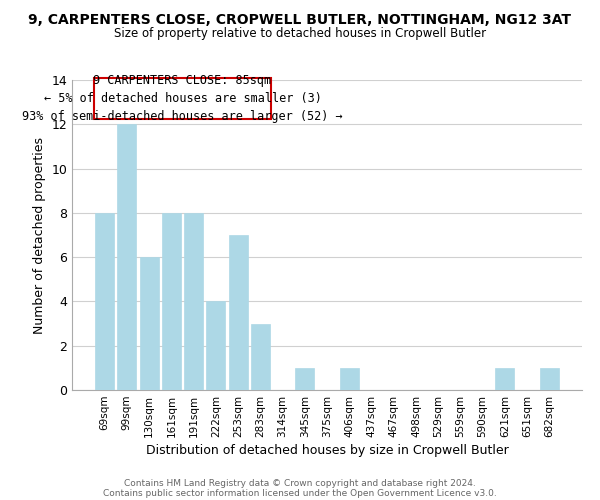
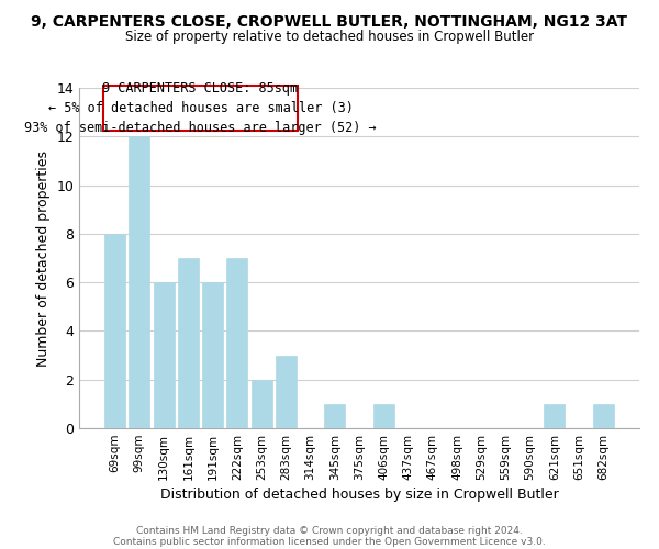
161sqm: 8 -> 7
191sqm: 8 -> 6
222sqm: 4 -> 7
253sqm: 7 -> 2
